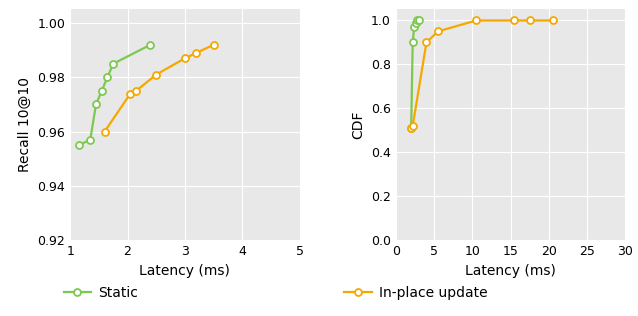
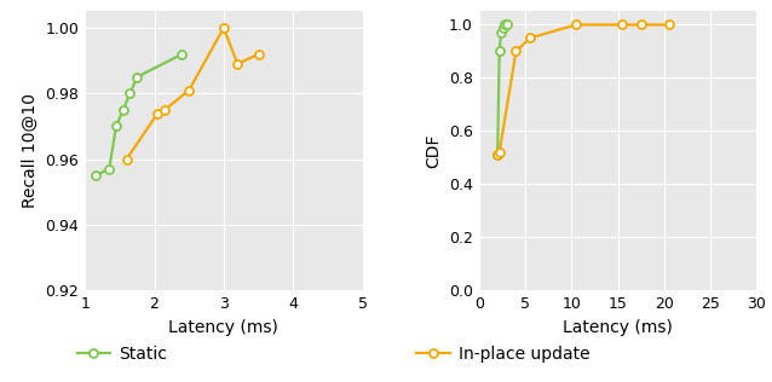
In-place update/3: 0.987 -> 1.000
